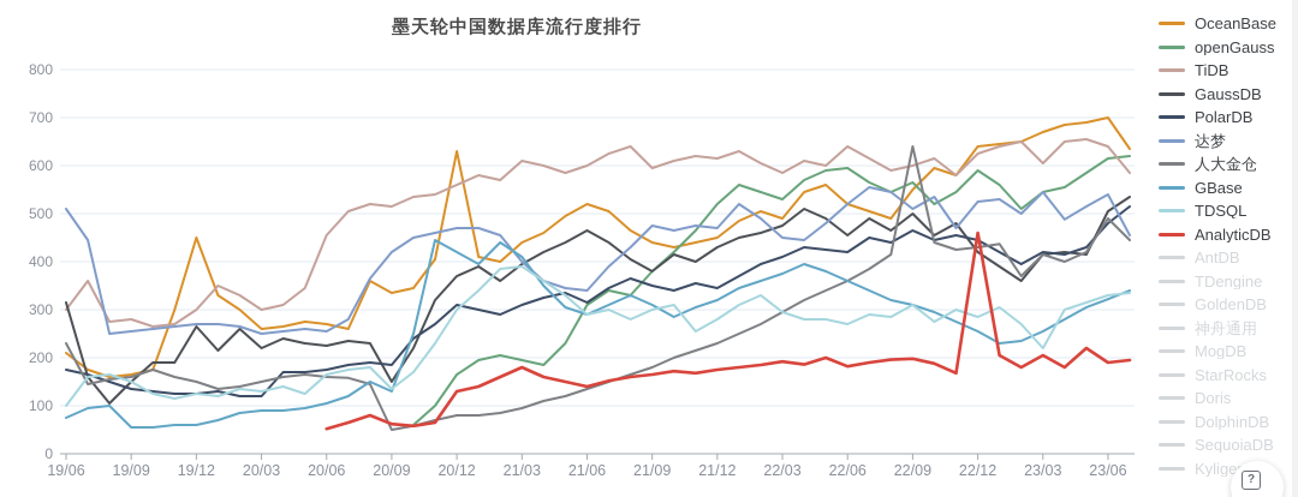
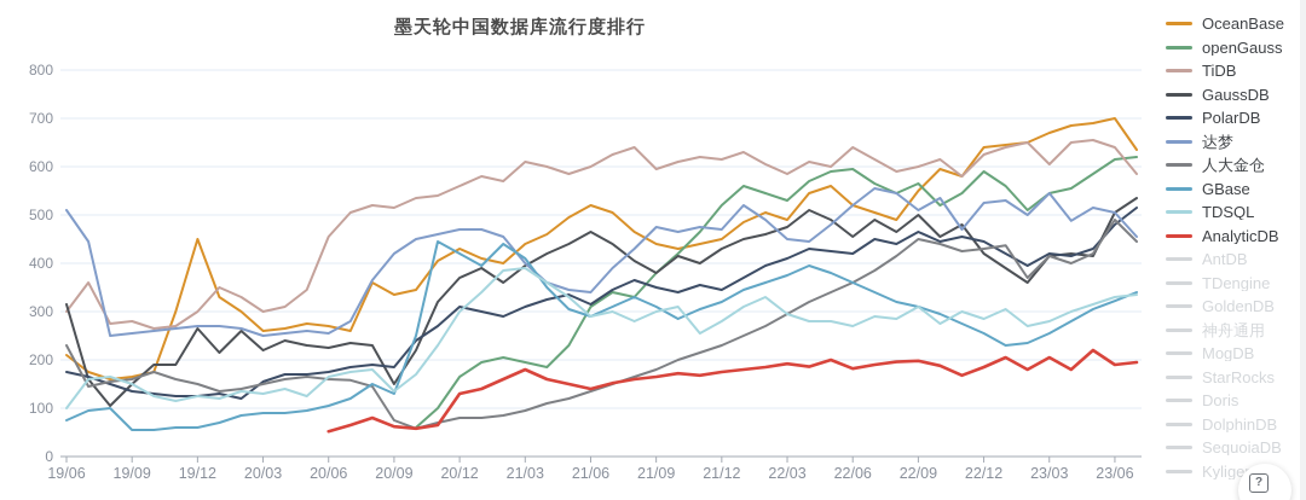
PolarDB/20/03: 120 -> 160
人大金仓/20/09: 50 -> 80
OceanBase/20/12: 630 -> 430
人大金仓/22/09: 640 -> 450
AnalyticDB/22/12: 460 -> 180
TDSQL/23/03: 220 -> 280
达梦/23/06: 540 -> 500
